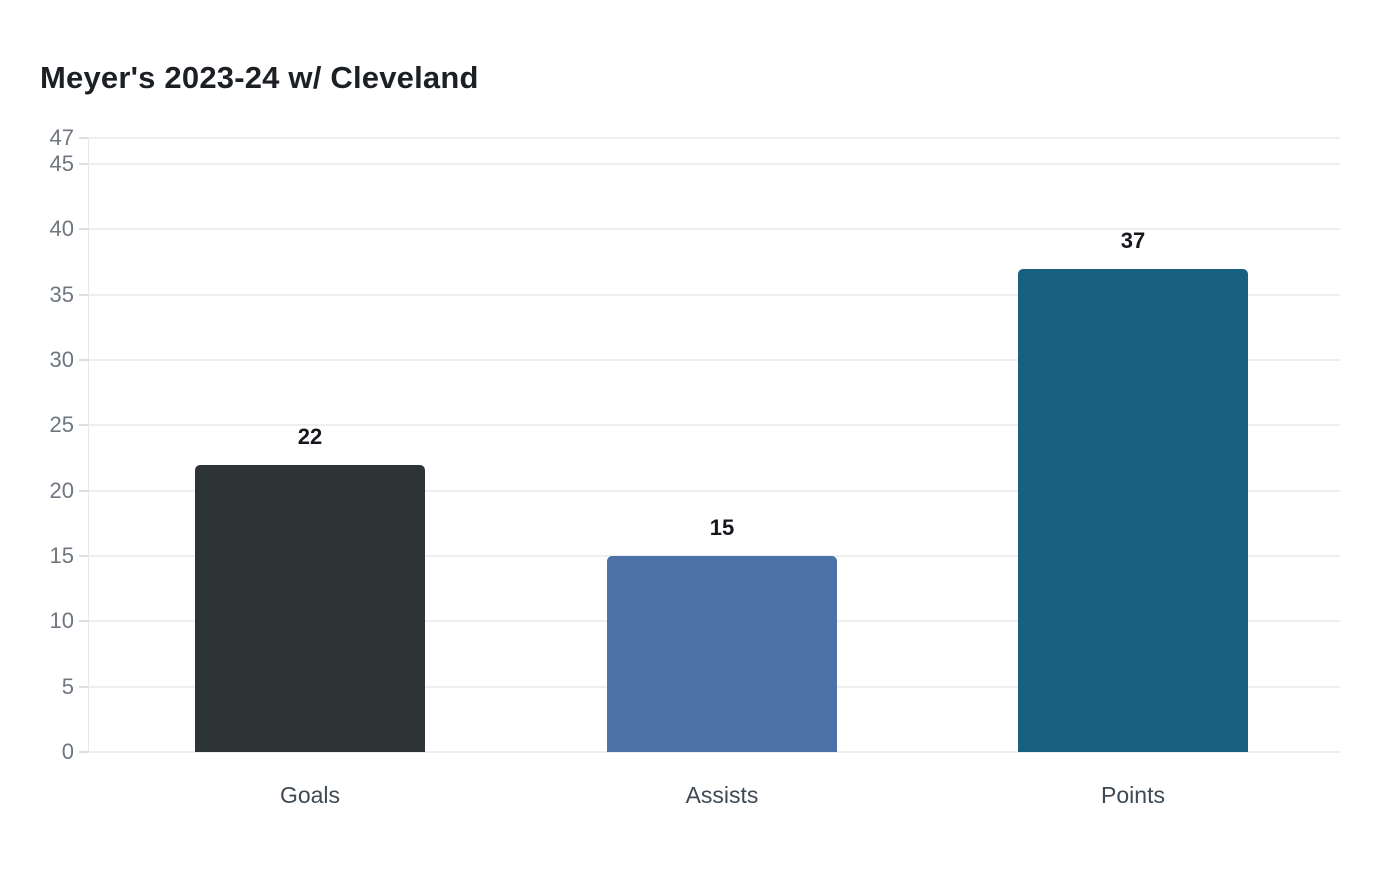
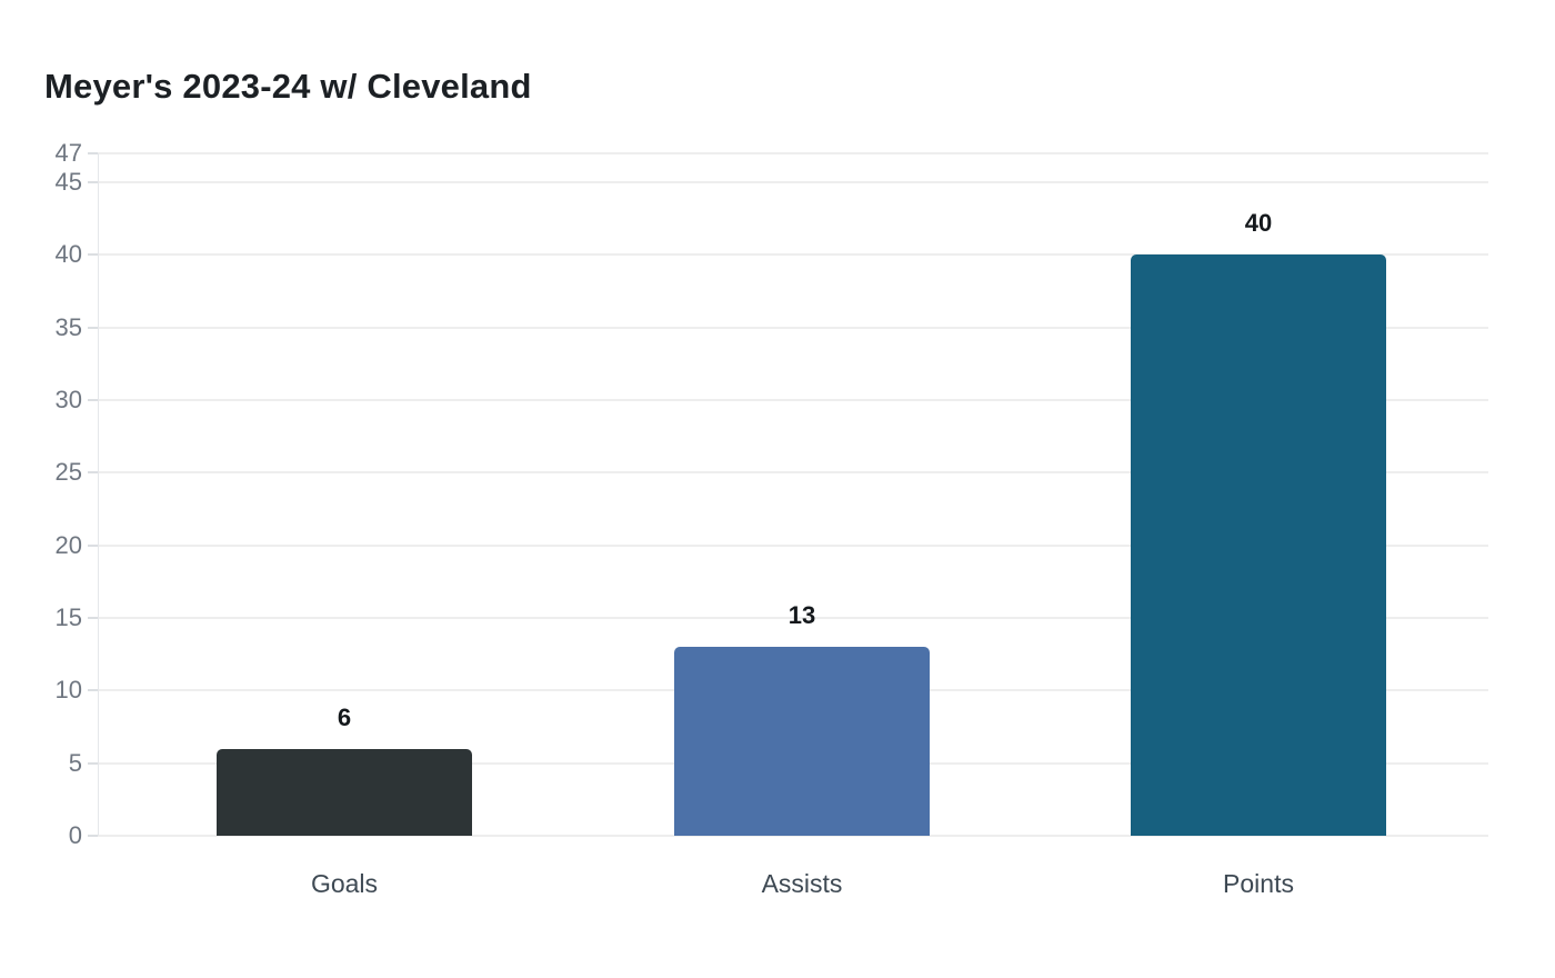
Goals: 22 -> 6
Assists: 15 -> 13
Points: 37 -> 40
